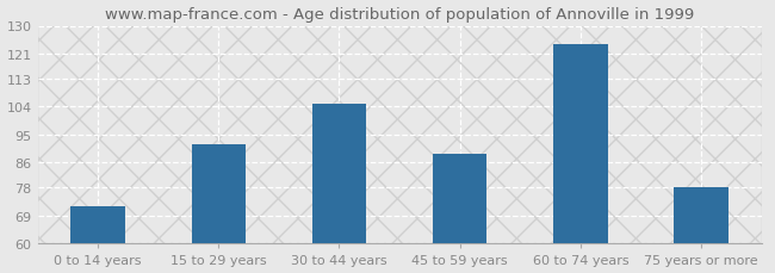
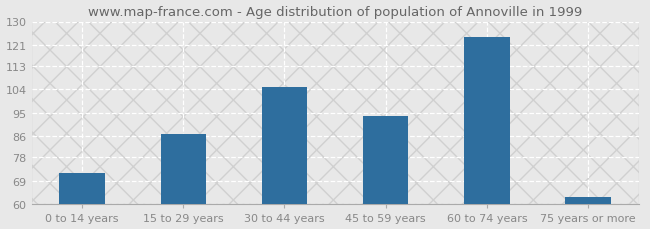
15 to 29 years: 92 -> 87
45 to 59 years: 89 -> 94
75 years or more: 78 -> 63
